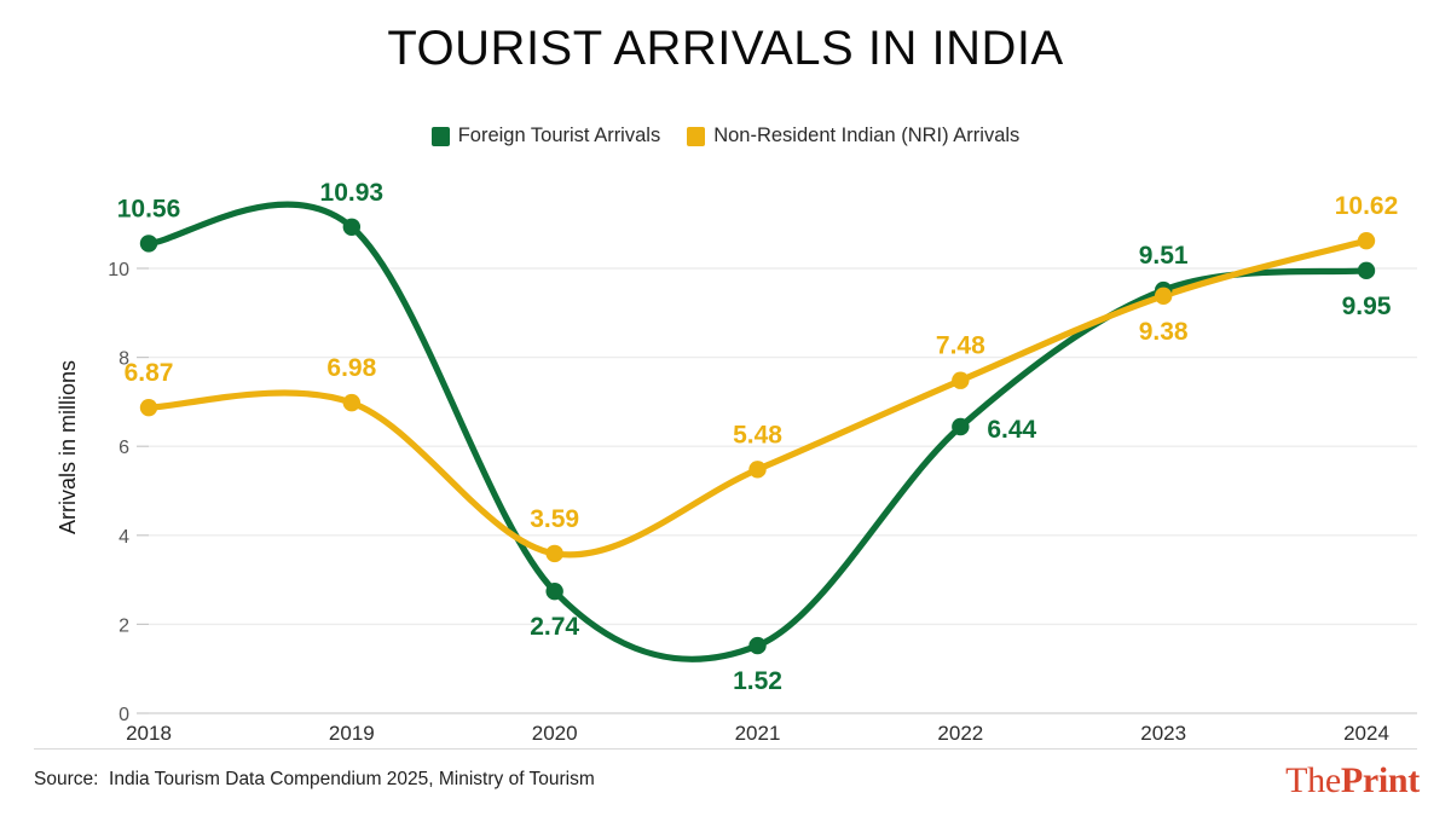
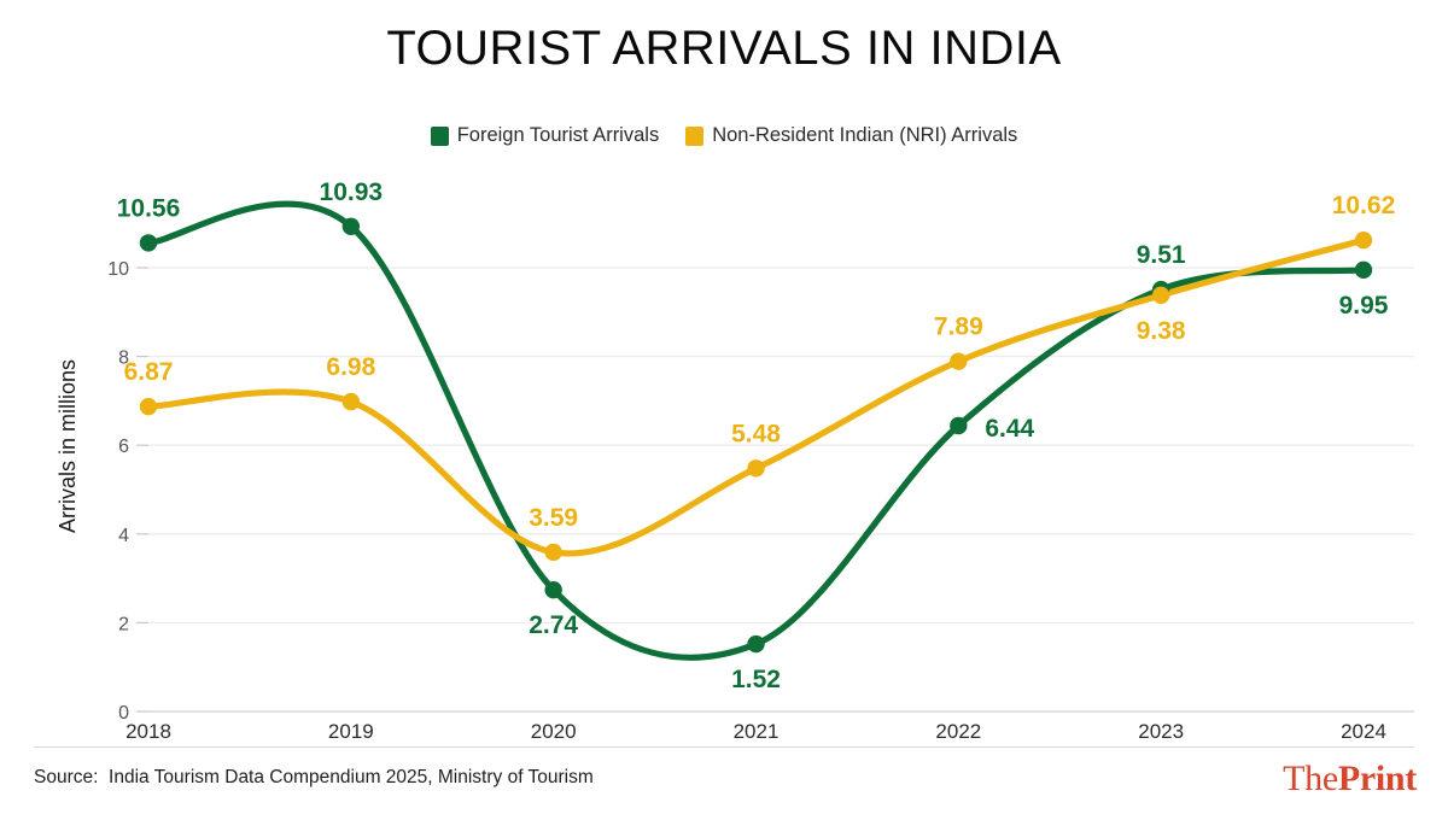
Non-Resident Indian (NRI) Arrivals/2022: 7.48 -> 7.89
